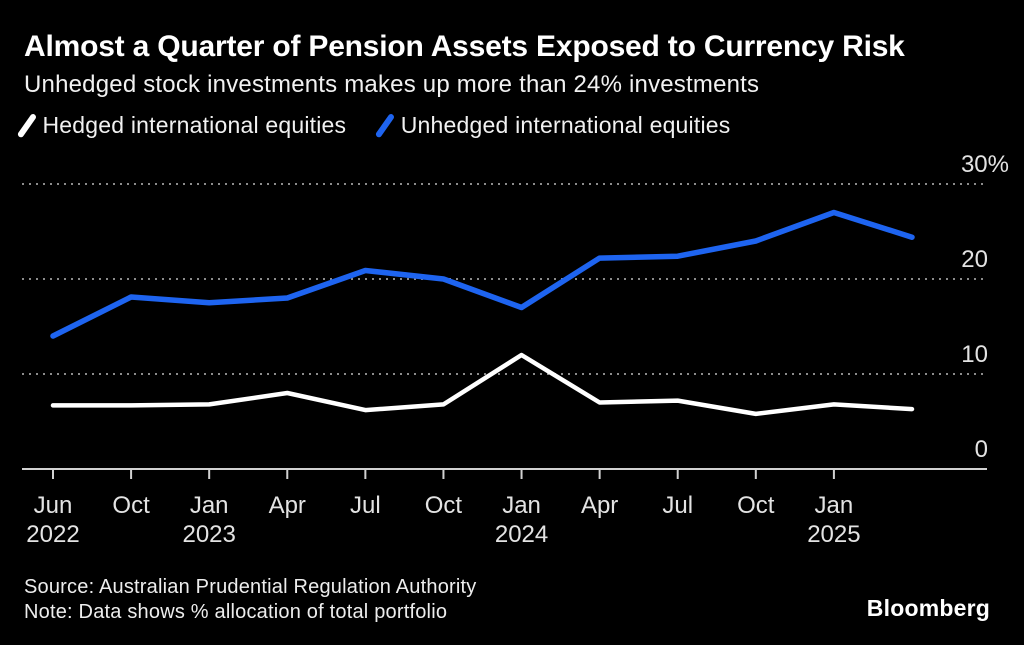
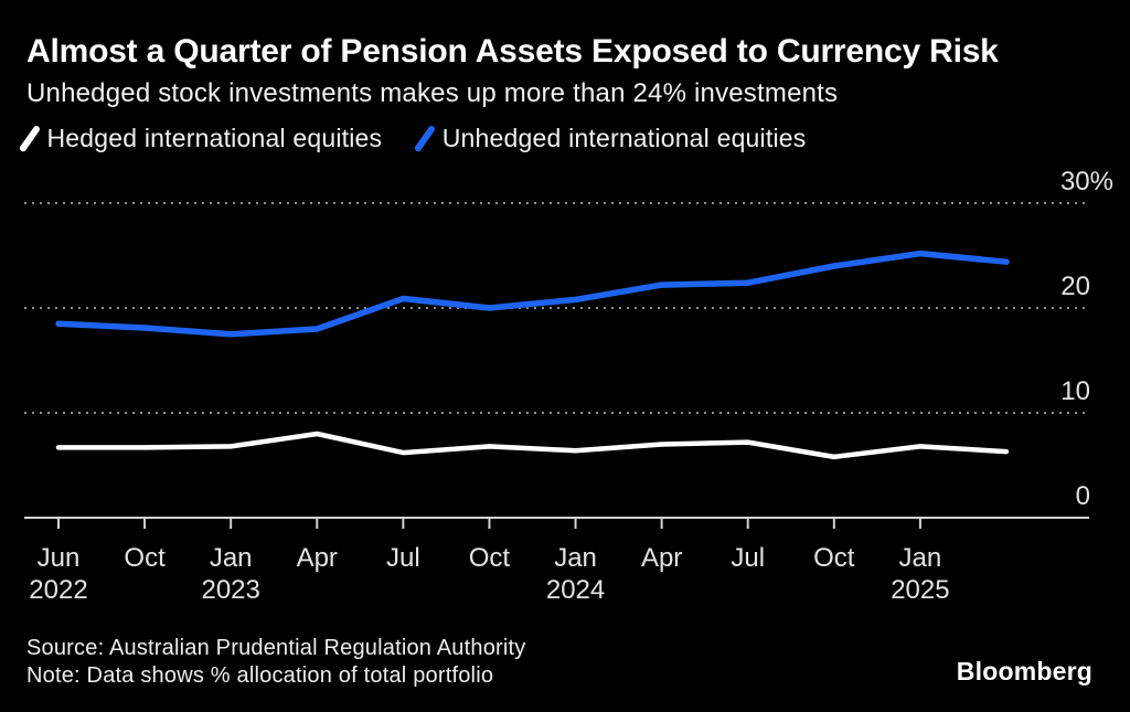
Unhedged international equities/Jun 2022: 14% -> 18%
Hedged international equities/Jan 2024: 12% -> 6%
Unhedged international equities/Jan 2024: 17% -> 21%
Unhedged international equities/Jan 2025: 27% -> 25%
